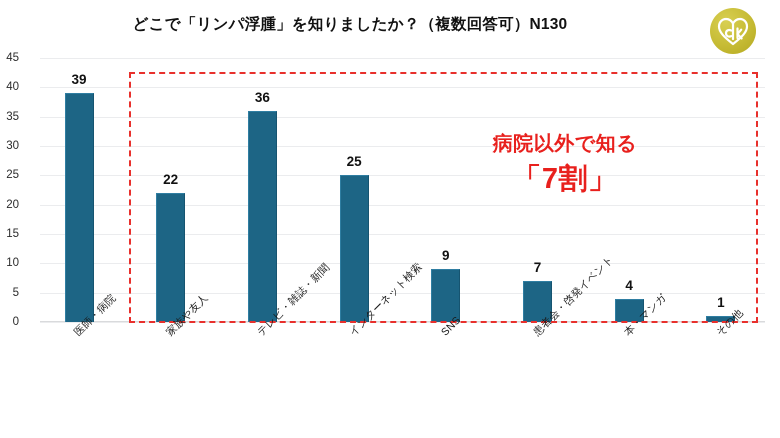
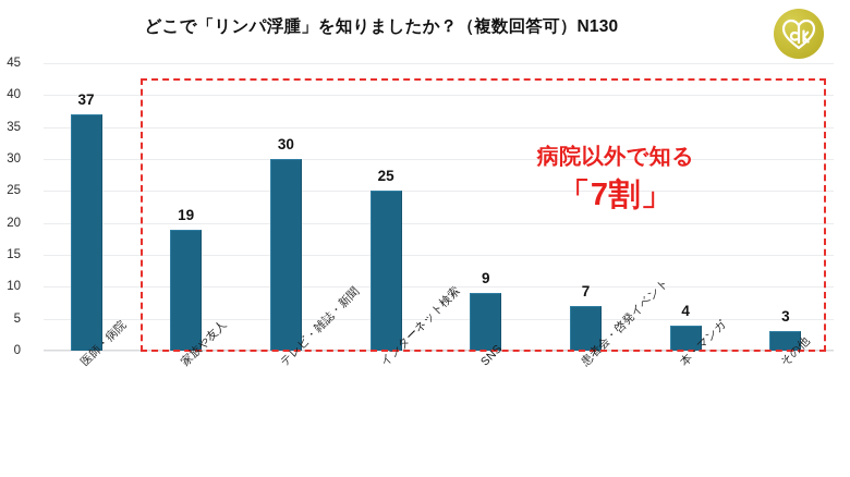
医師・病院: 39 -> 37
家族や友人: 22 -> 19
テレビ・雑誌・新聞: 36 -> 30
その他: 1 -> 3
